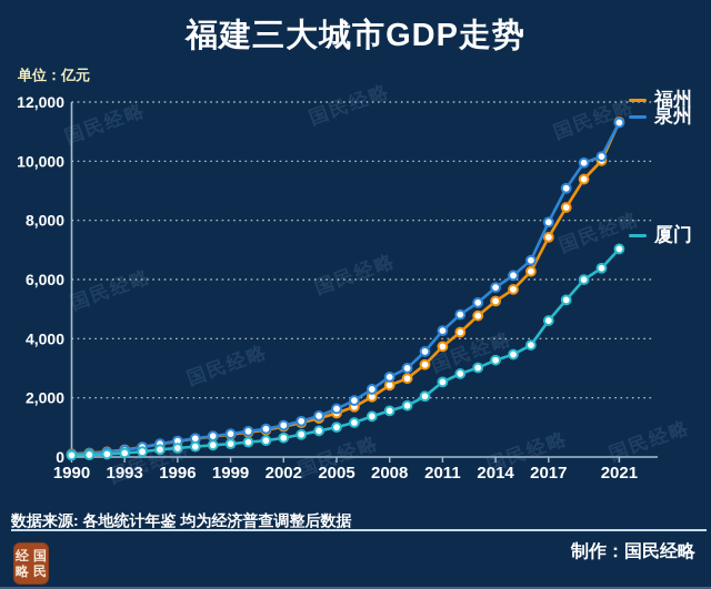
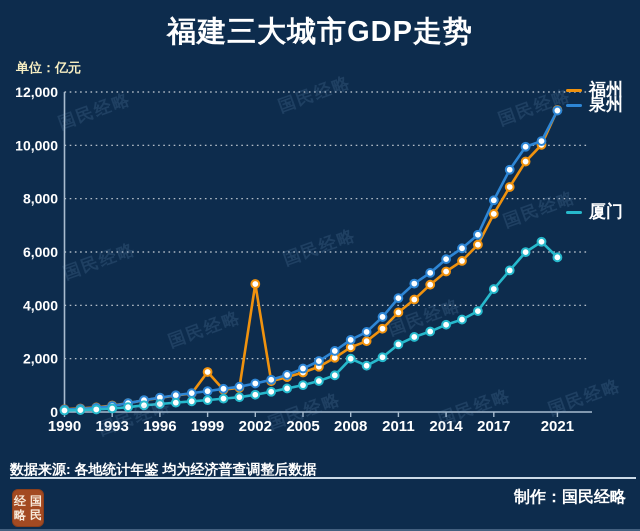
福州/1999: 800 -> 1500
福州/2002: 1000 -> 4800
厦门/2008: 1600 -> 2000
厦门/2021: 7000 -> 5800
